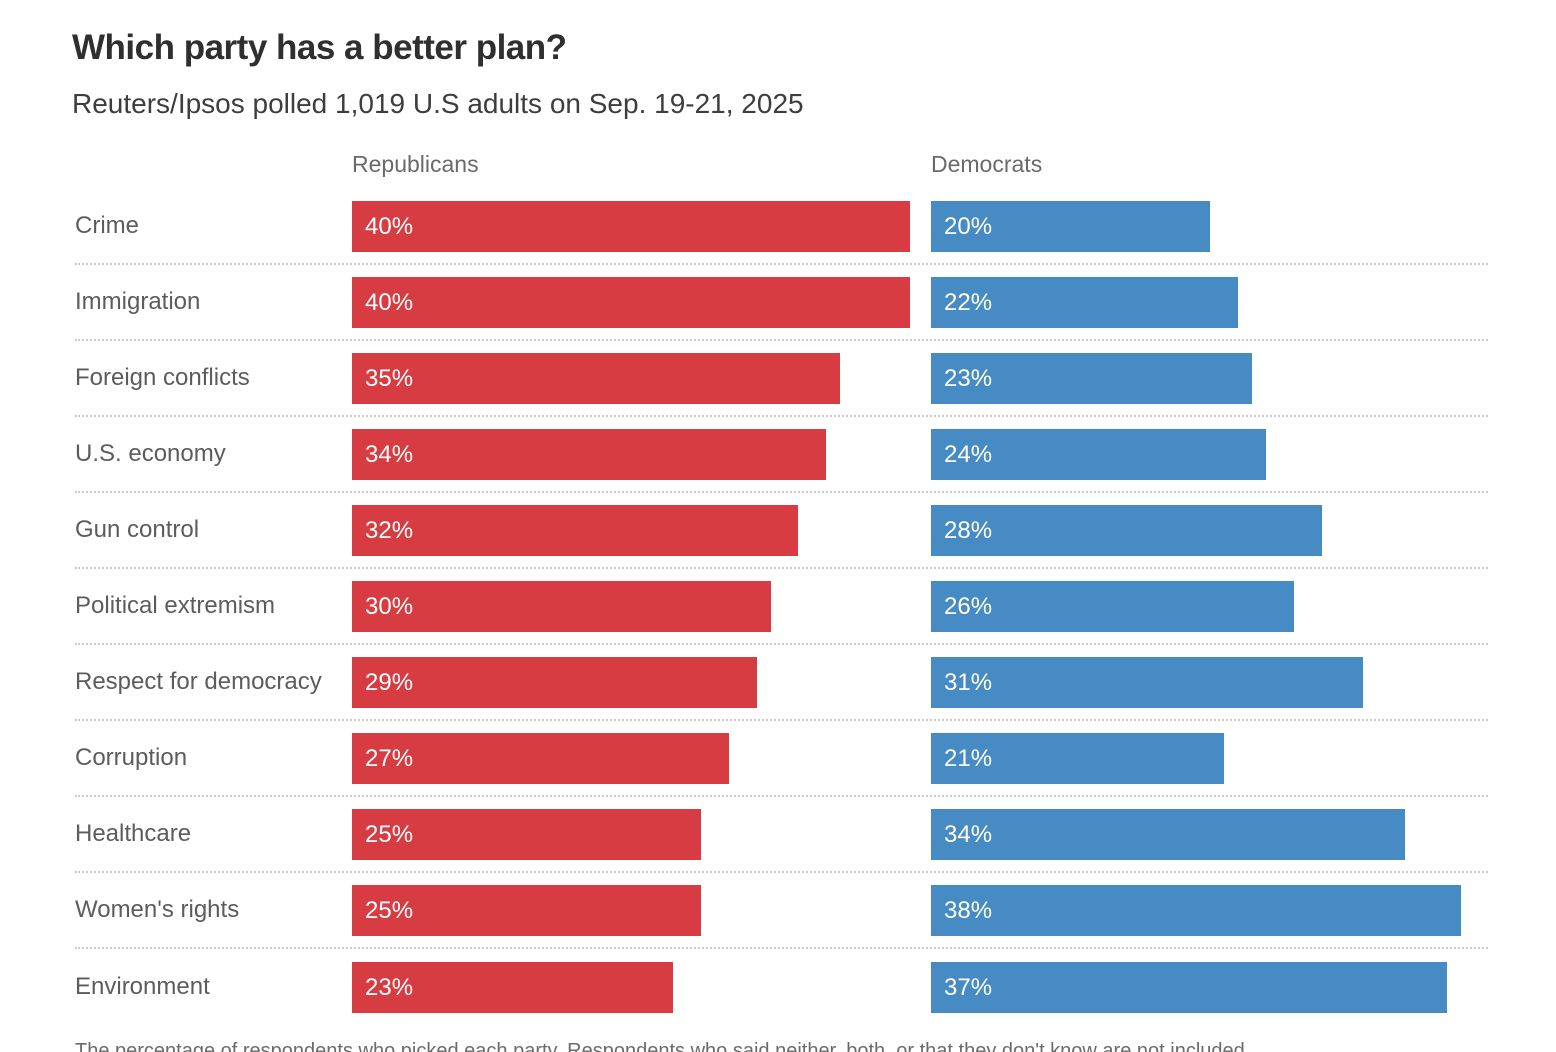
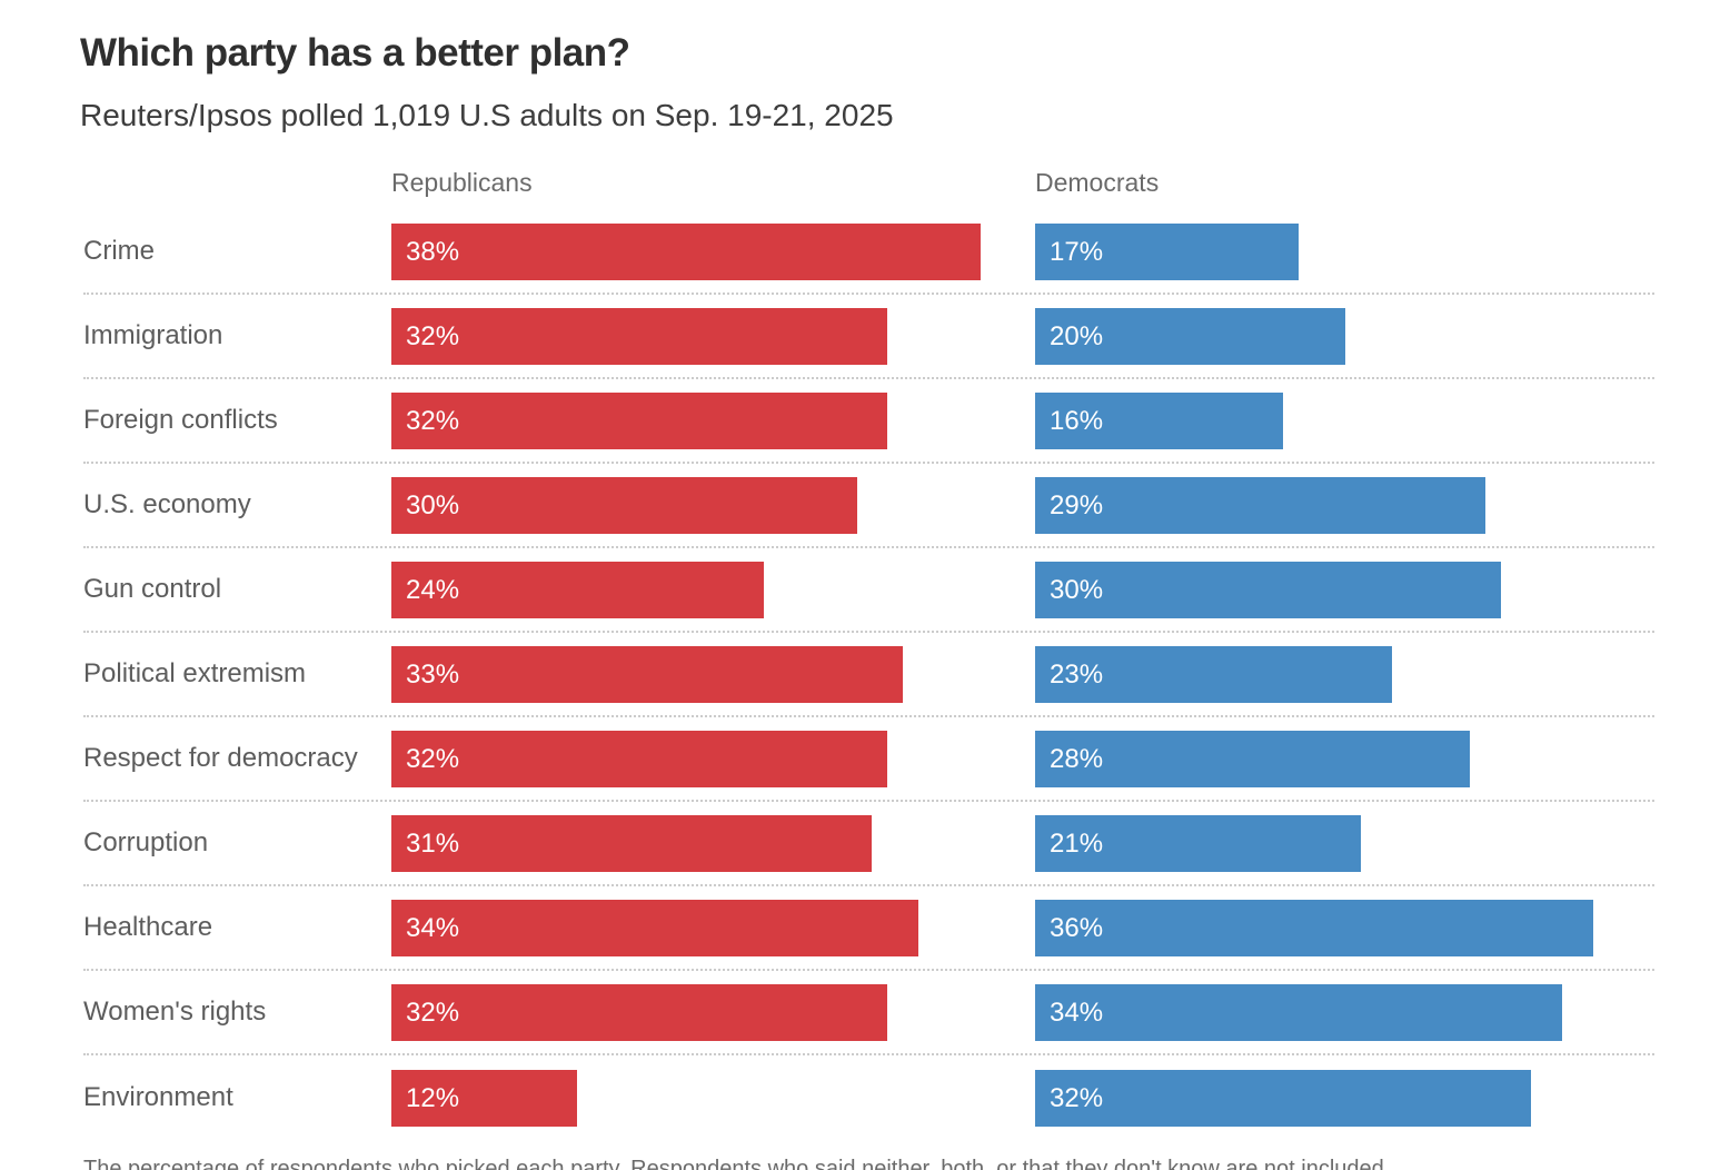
Republicans/Crime: 40% -> 38%
Democrats/Crime: 20% -> 17%
Republicans/Immigration: 40% -> 32%
Democrats/Immigration: 22% -> 20%
Republicans/Foreign conflicts: 35% -> 32%
Democrats/Foreign conflicts: 23% -> 16%
Republicans/U.S. economy: 34% -> 30%
Democrats/U.S. economy: 24% -> 29%
Republicans/Gun control: 32% -> 24%
Democrats/Gun control: 28% -> 30%
Republicans/Political extremism: 30% -> 33%
Democrats/Political extremism: 26% -> 23%
Republicans/Respect for democracy: 29% -> 32%
Democrats/Respect for democracy: 31% -> 28%
Republicans/Corruption: 27% -> 31%
Republicans/Healthcare: 25% -> 34%
Democrats/Healthcare: 34% -> 36%
Republicans/Women's rights: 25% -> 32%
Democrats/Women's rights: 38% -> 34%
Republicans/Environment: 23% -> 12%
Democrats/Environment: 37% -> 32%
